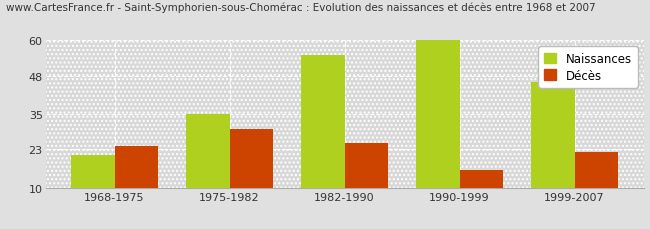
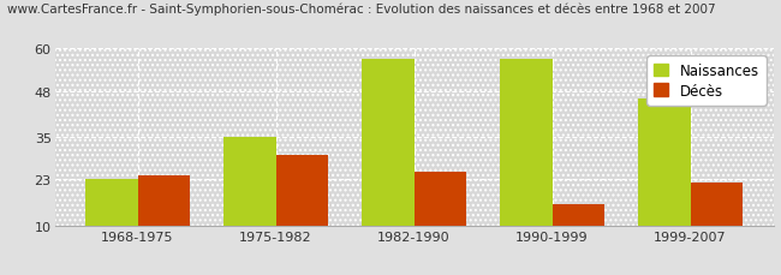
Naissances/1968-1975: 21 -> 23
Naissances/1982-1990: 55 -> 57
Naissances/1990-1999: 60 -> 57
